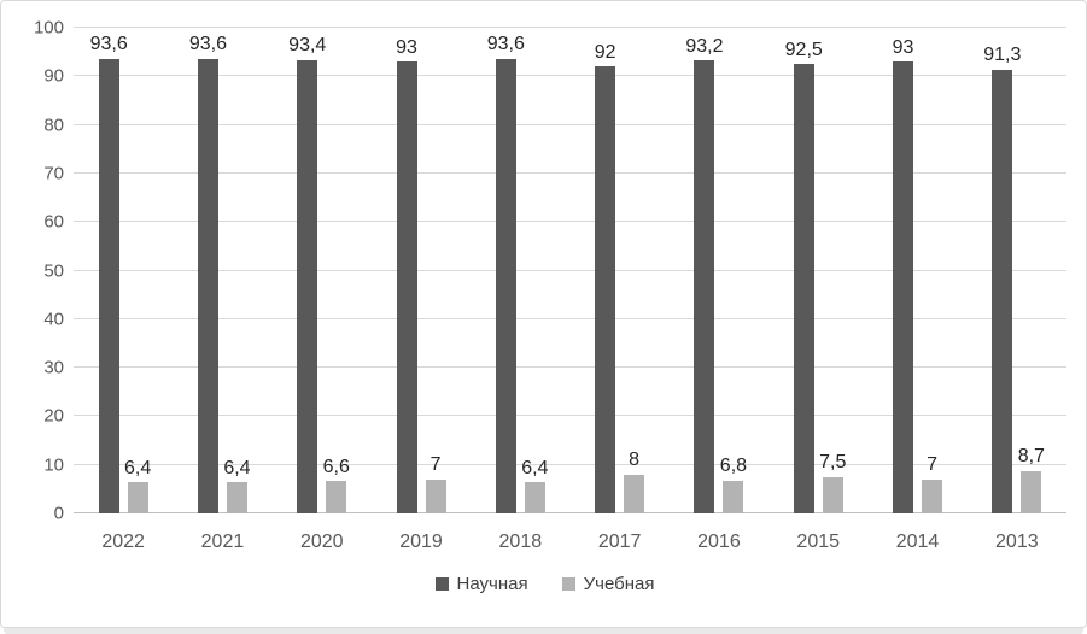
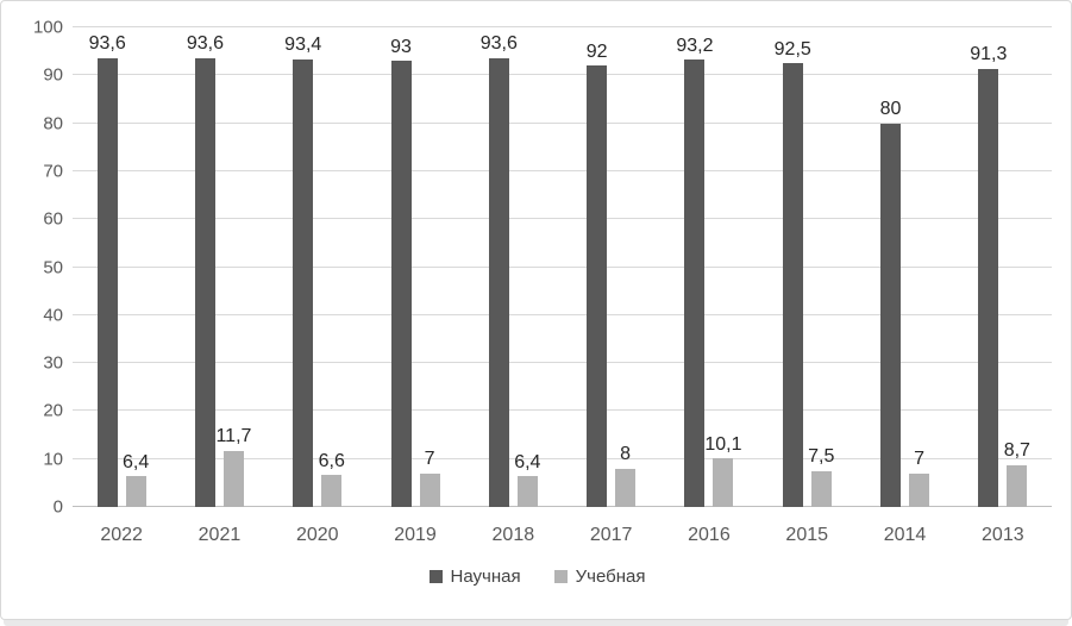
Учебная/2021: 6,4 -> 11,7
Учебная/2016: 6,8 -> 10,1
Научная/2014: 93 -> 80
